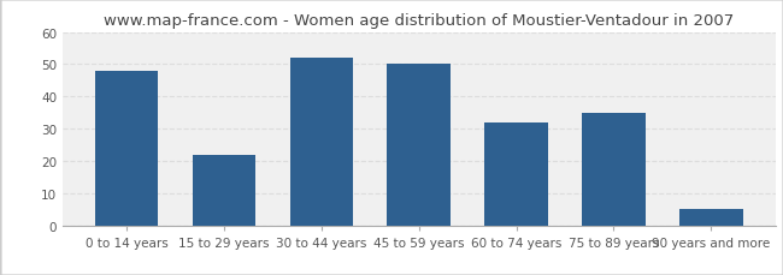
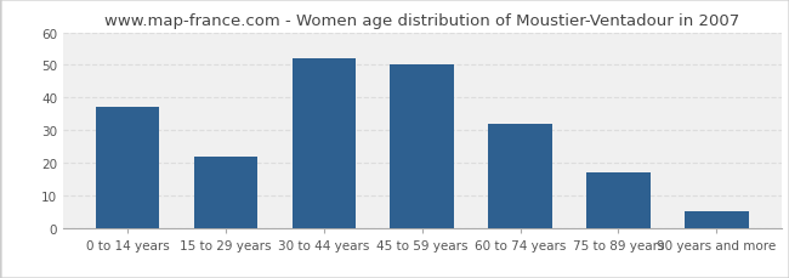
0 to 14 years: 48 -> 37
75 to 89 years: 35 -> 17
